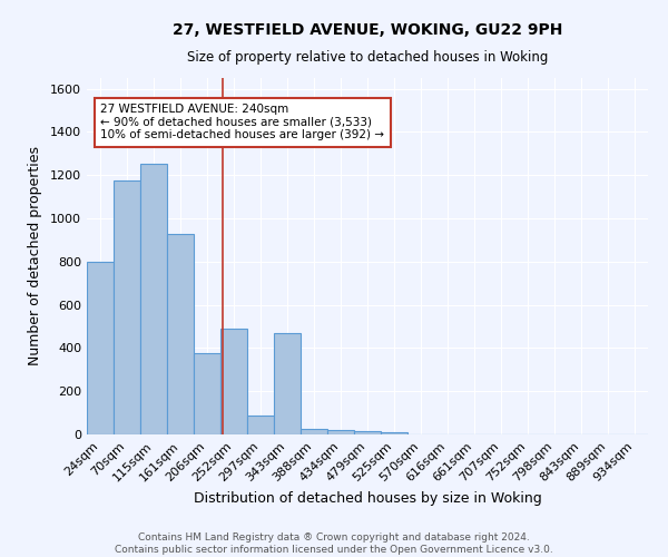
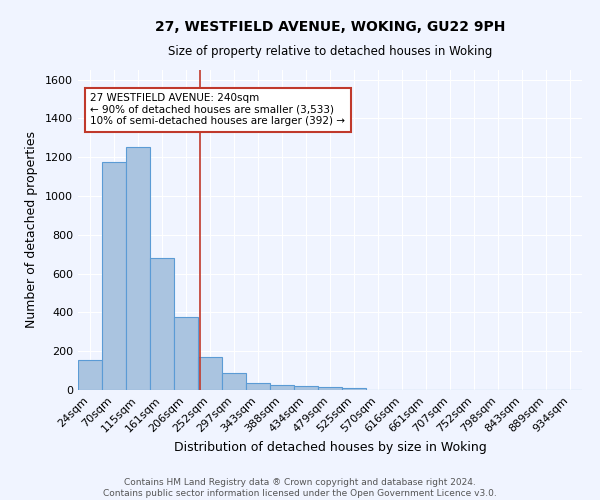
24sqm: 800 -> 160
161sqm: 930 -> 680
252sqm: 490 -> 170
343sqm: 470 -> 40
